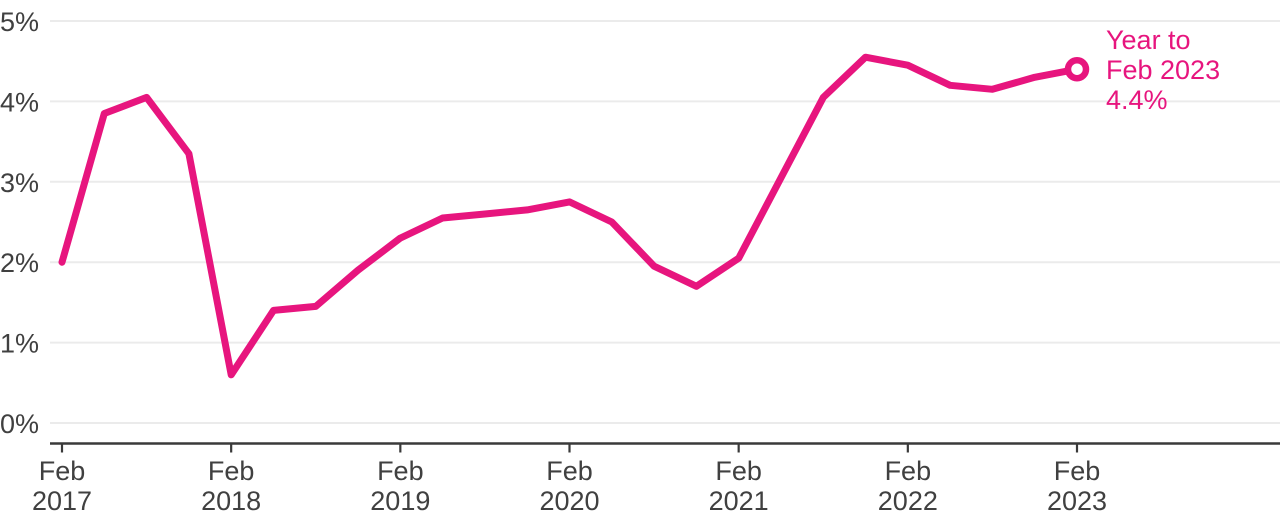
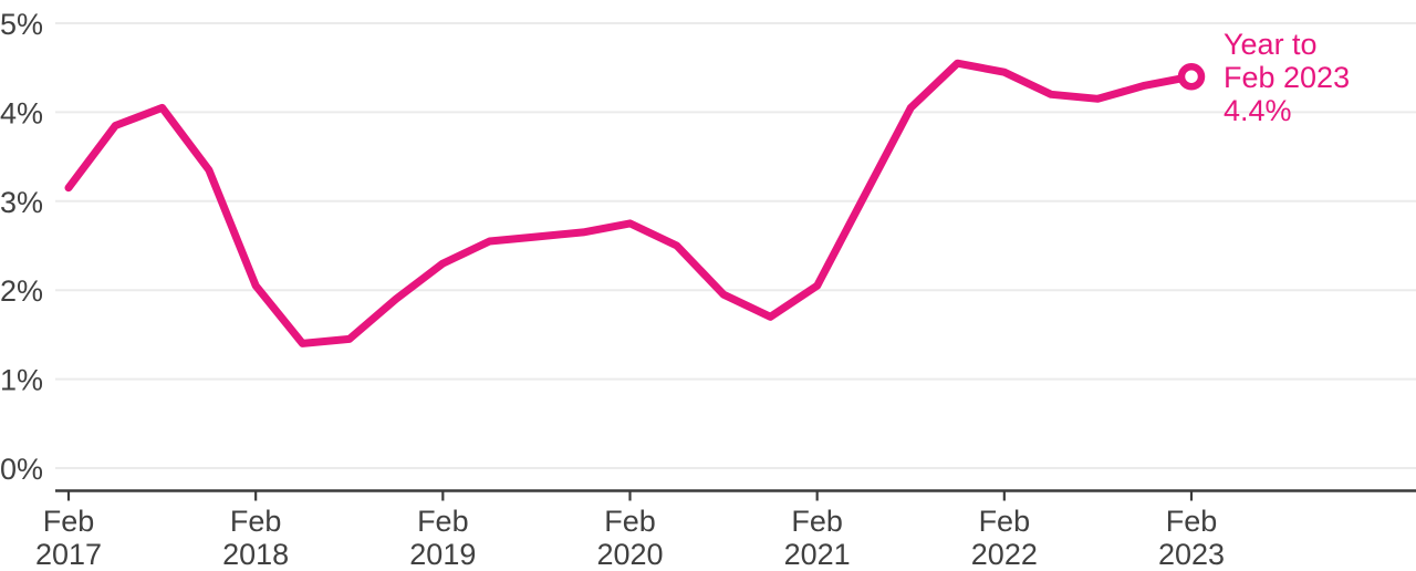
Feb 2017: 2.0% -> 3.1%
Feb 2018: 0.6% -> 2.0%
